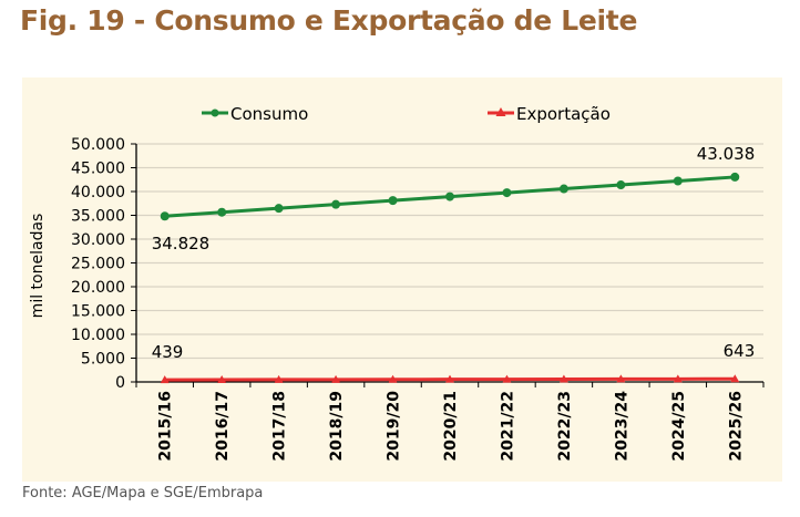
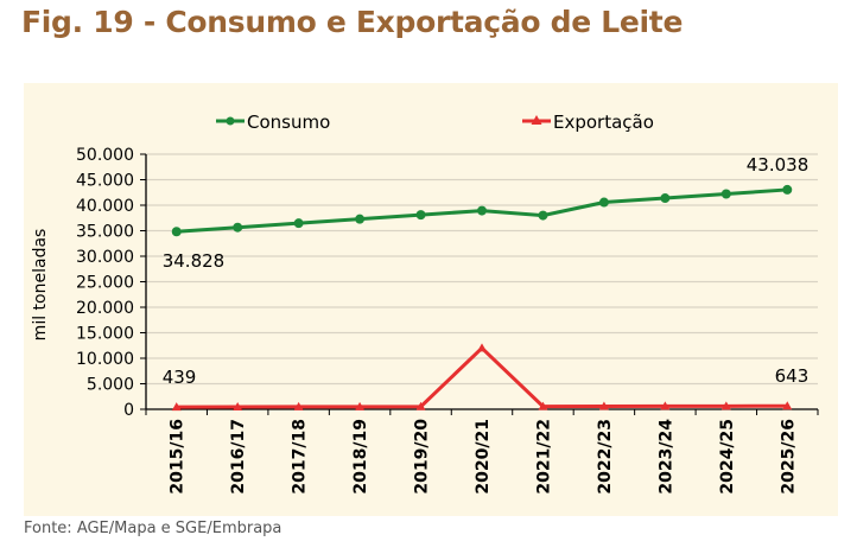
Exportação/2020/21: 1000 -> 12000
Consumo/2021/22: 40000 -> 38000
